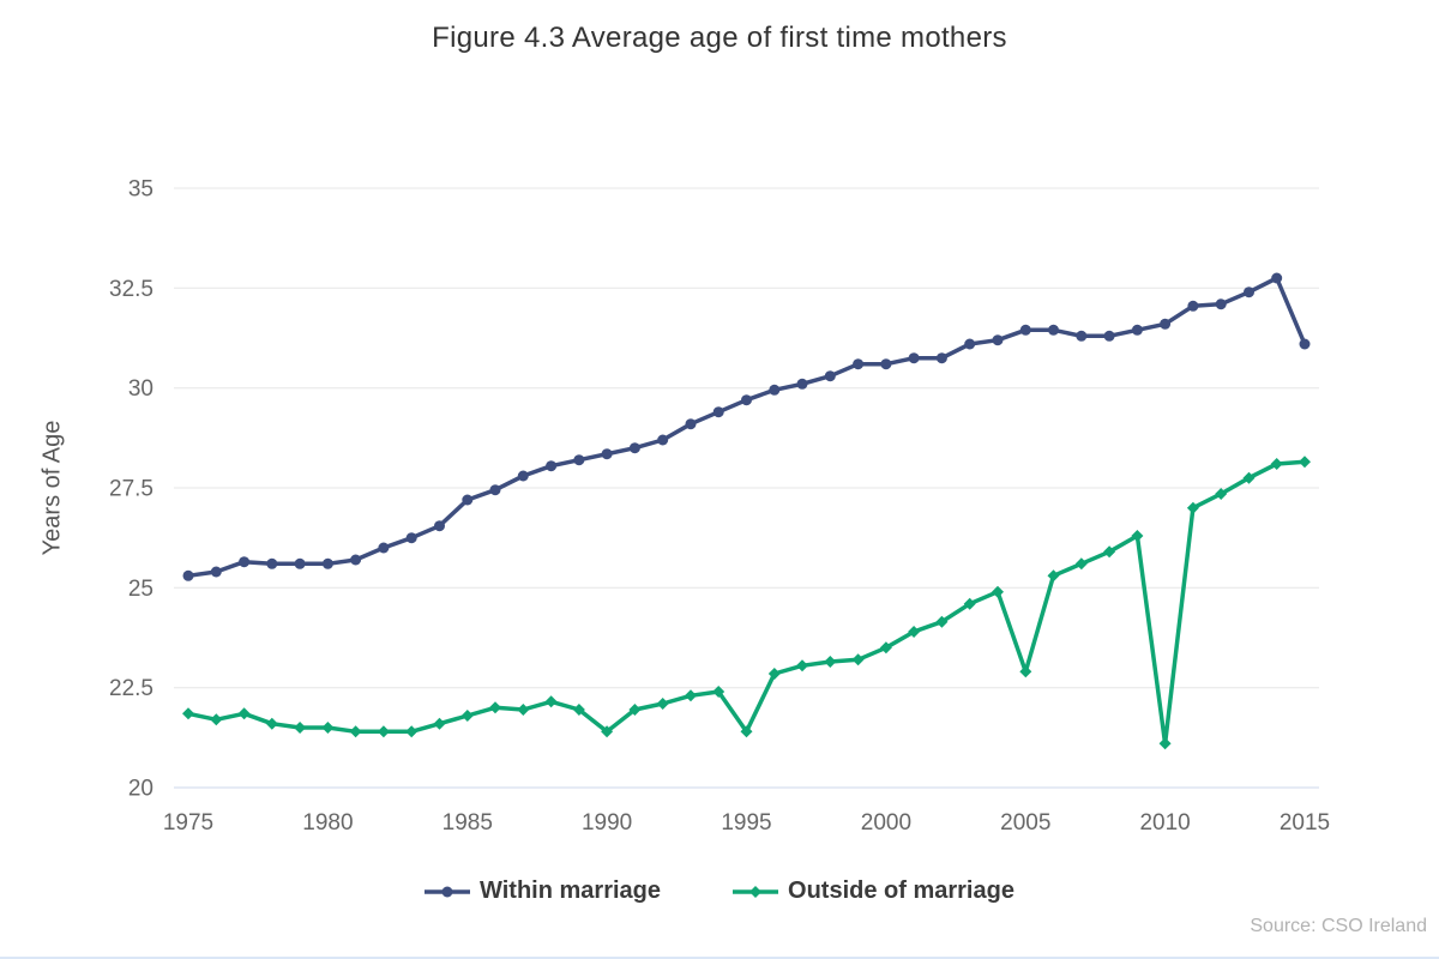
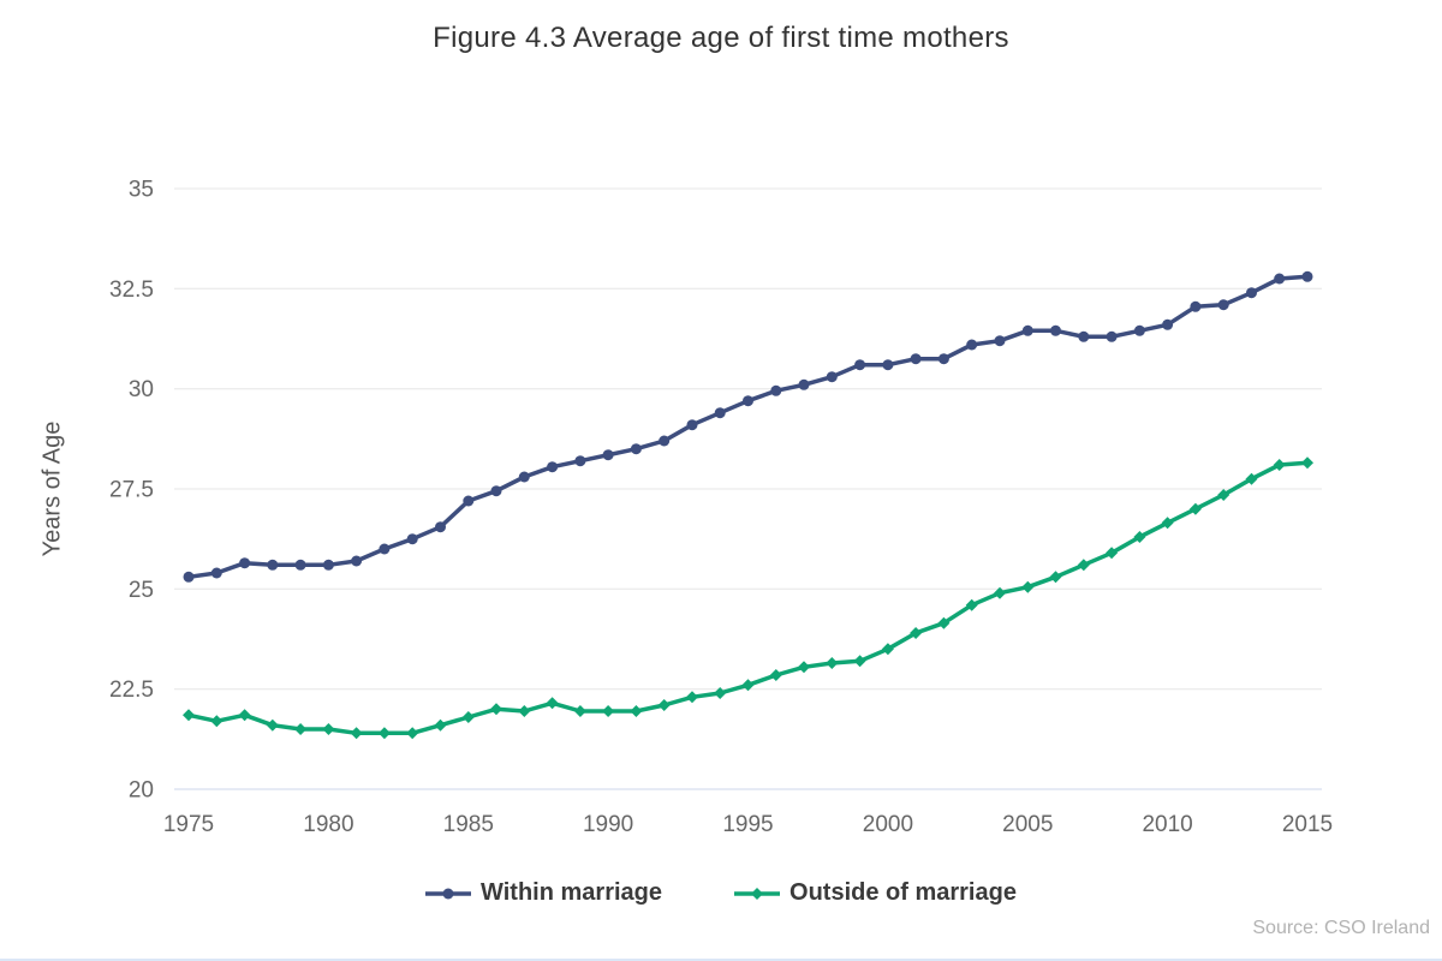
Outside of marriage/1990: 21.4 -> 21.9
Outside of marriage/1995: 21.4 -> 22.6
Outside of marriage/2005: 22.9 -> 25.1
Outside of marriage/2010: 21.1 -> 26.6
Within marriage/2015: 31.1 -> 32.8
